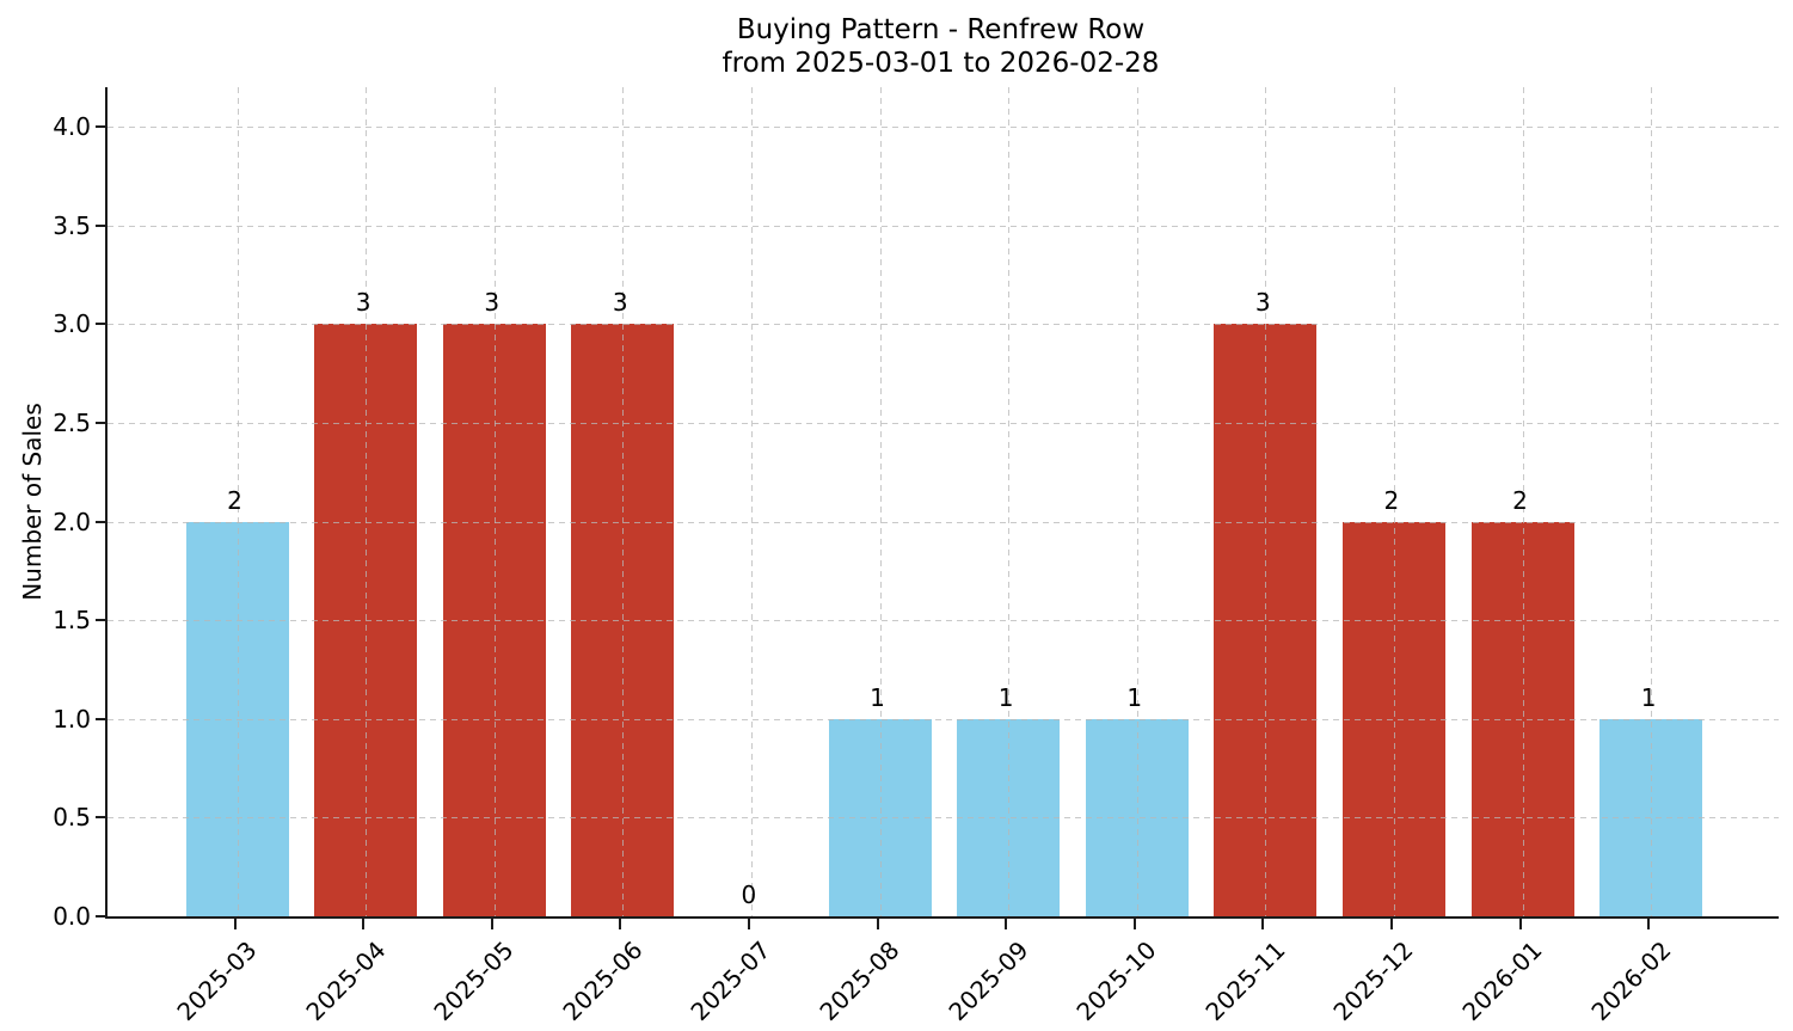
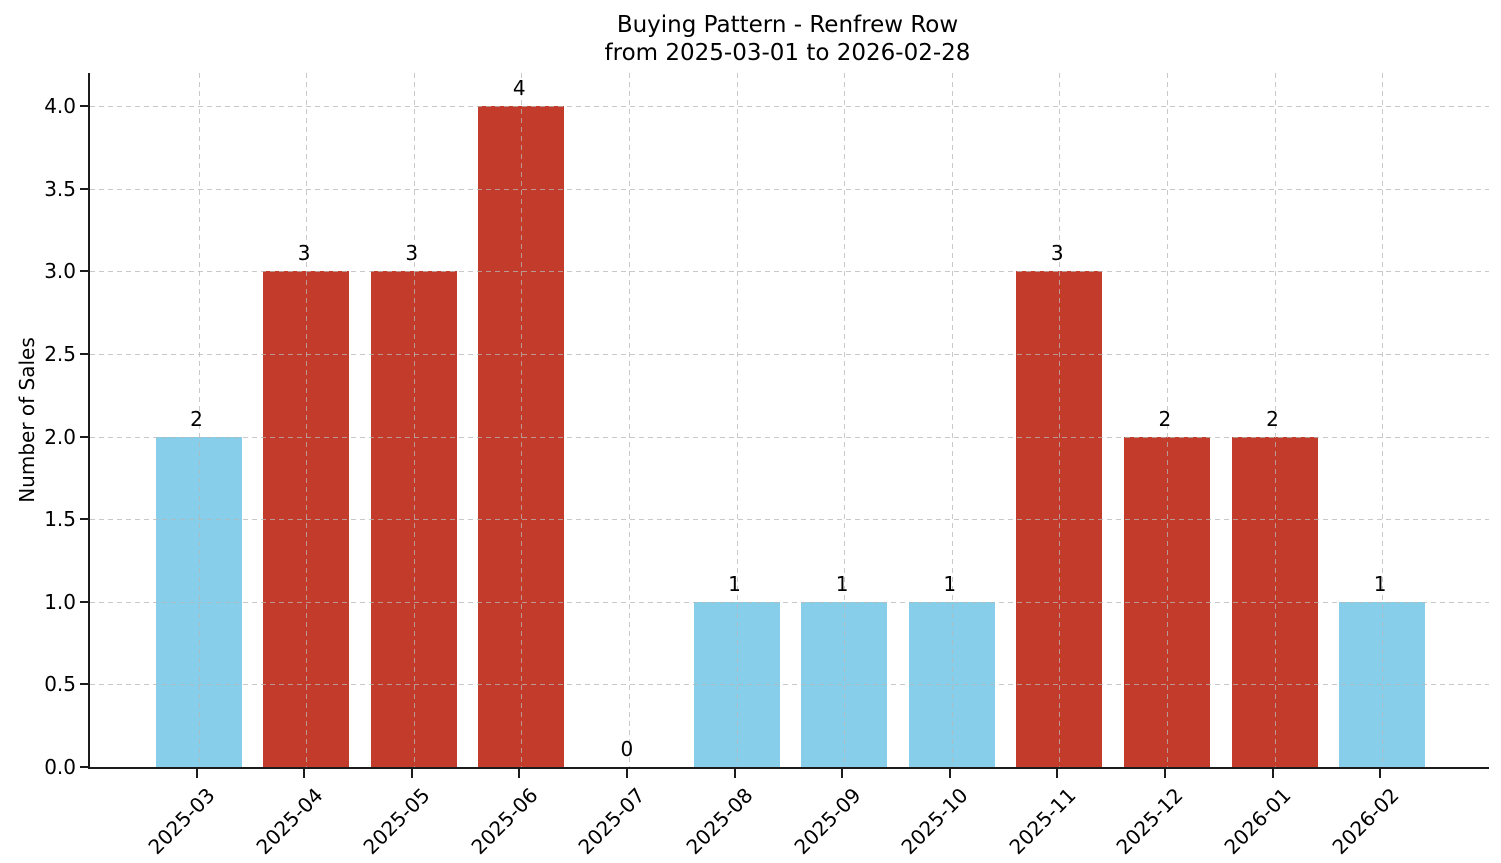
2025-06: 3 -> 4
